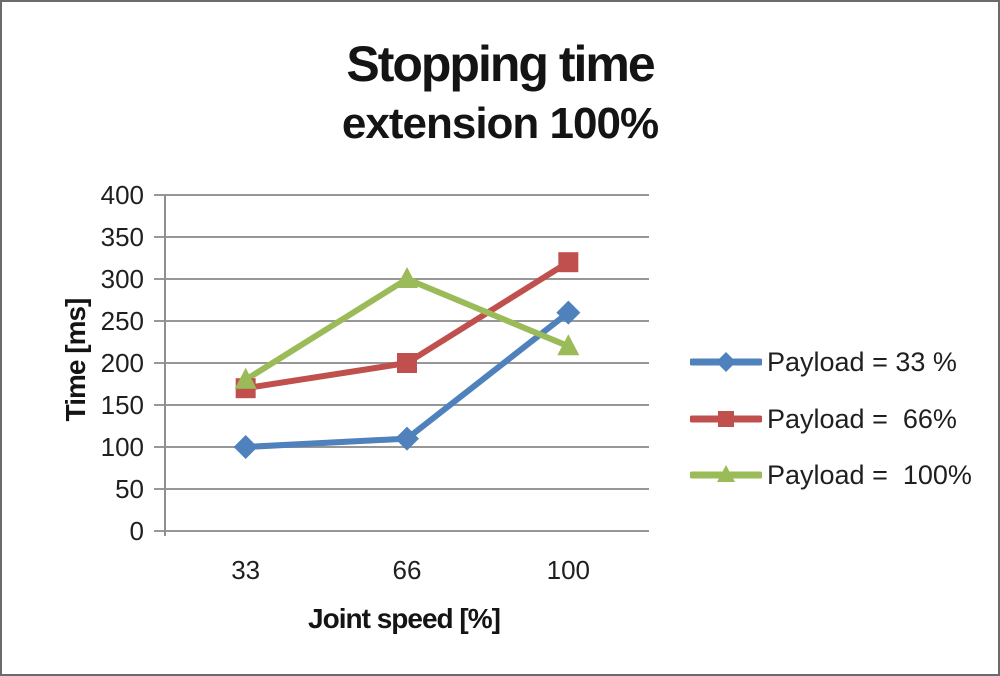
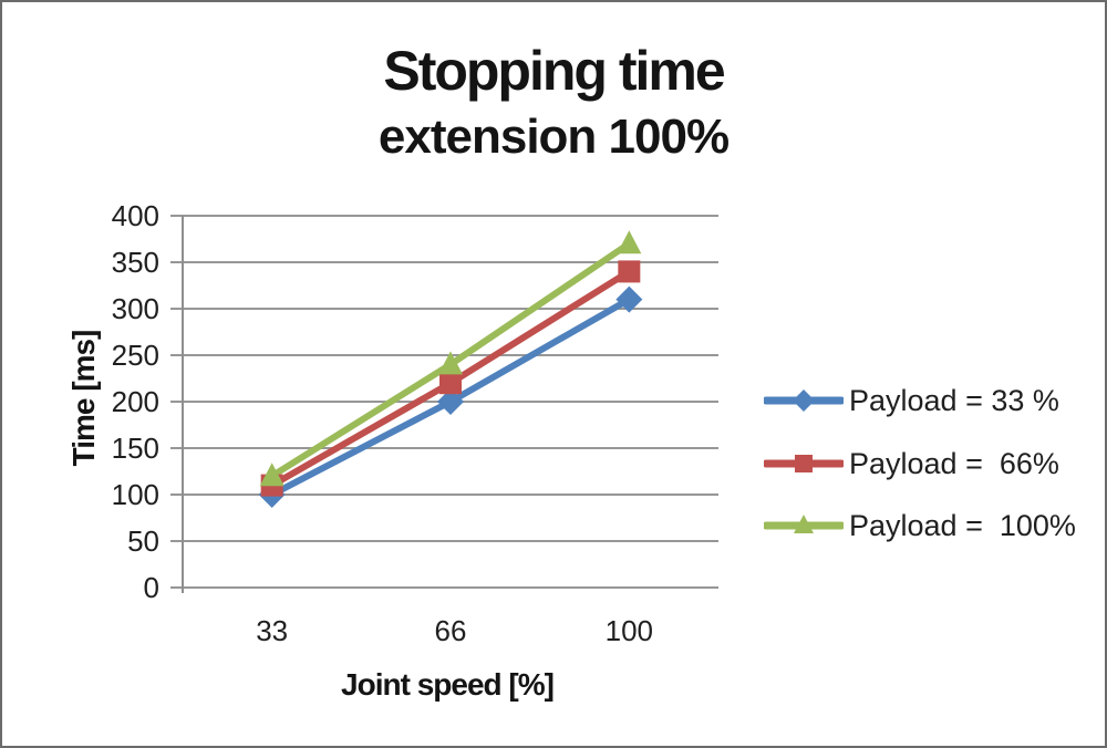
Payload = 66%/33: 170 -> 110
Payload = 100%/33: 180 -> 120
Payload = 33 %/66: 110 -> 200
Payload = 66%/66: 200 -> 220
Payload = 100%/66: 300 -> 240
Payload = 33 %/100: 260 -> 310
Payload = 66%/100: 320 -> 340
Payload = 100%/100: 220 -> 370
